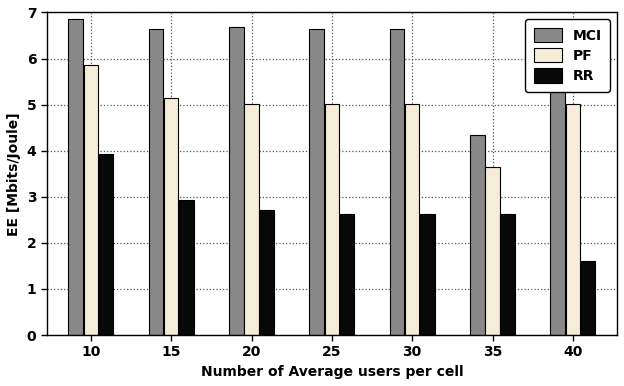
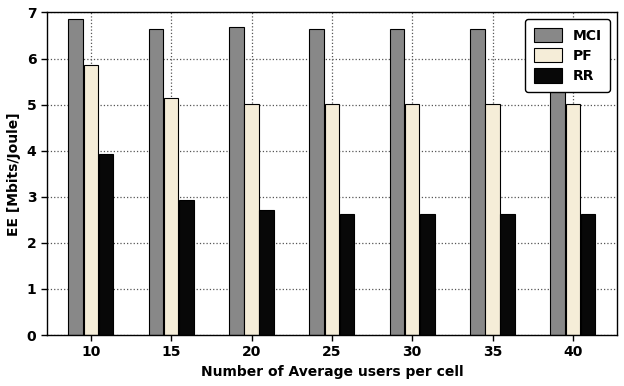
MCI/35: 4.35 -> 6.65
PF/35: 3.65 -> 5.02
RR/40: 1.60 -> 2.62
